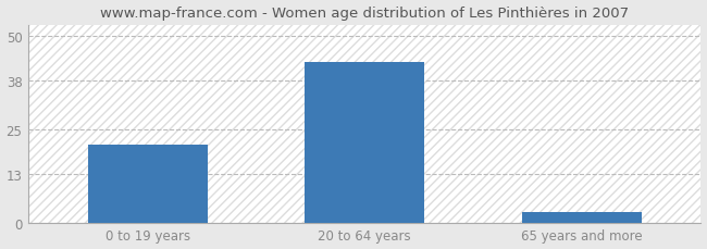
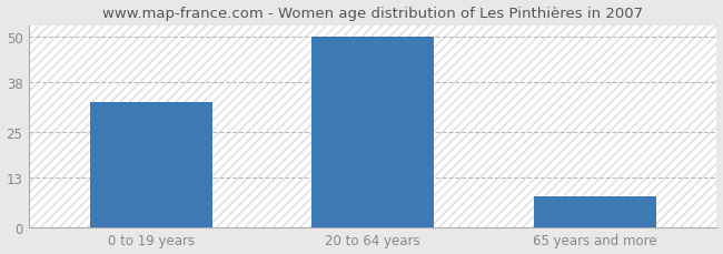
0 to 19 years: 21 -> 33
20 to 64 years: 43 -> 50
65 years and more: 3 -> 8
